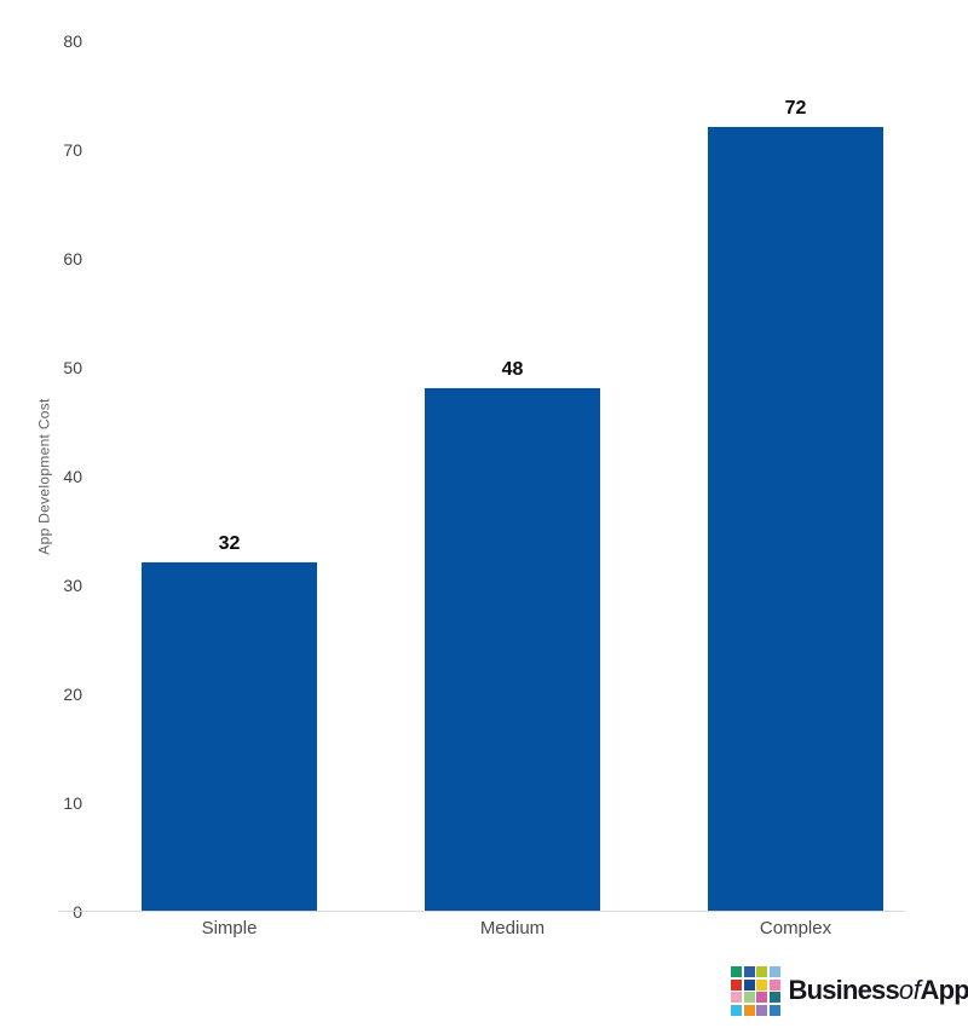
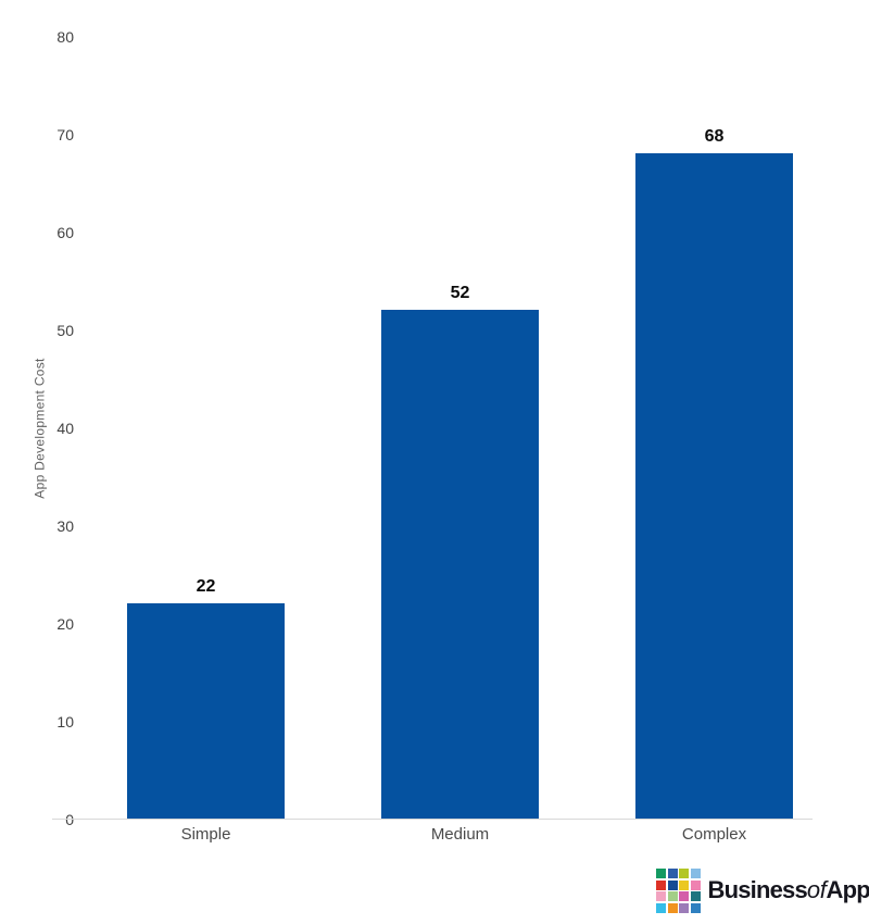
Simple: 32 -> 22
Medium: 48 -> 52
Complex: 72 -> 68
